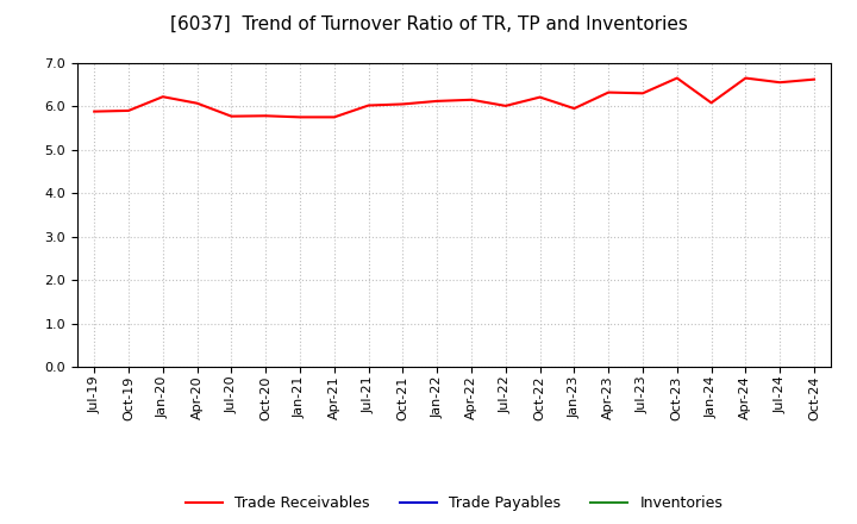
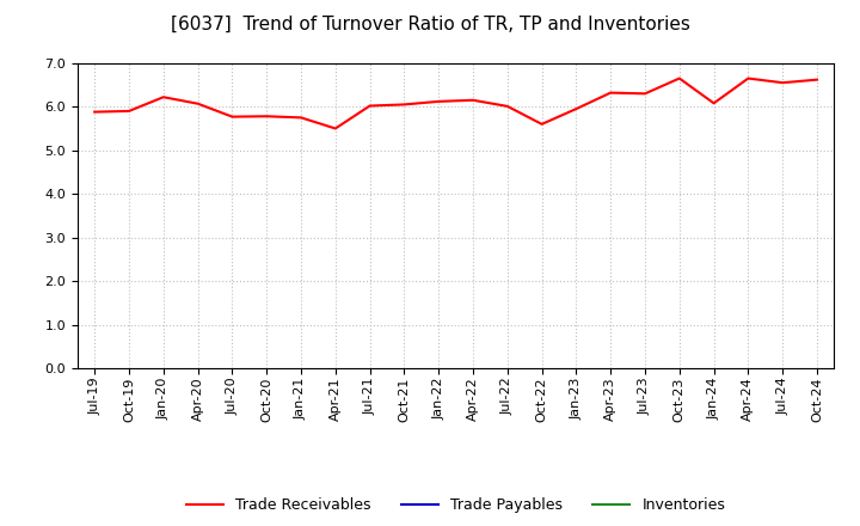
Apr-21: 5.75 -> 5.50
Oct-22: 6.21 -> 5.60
